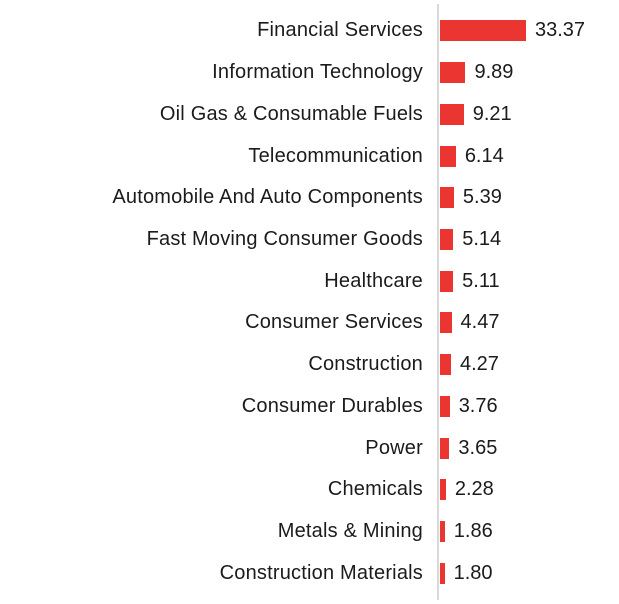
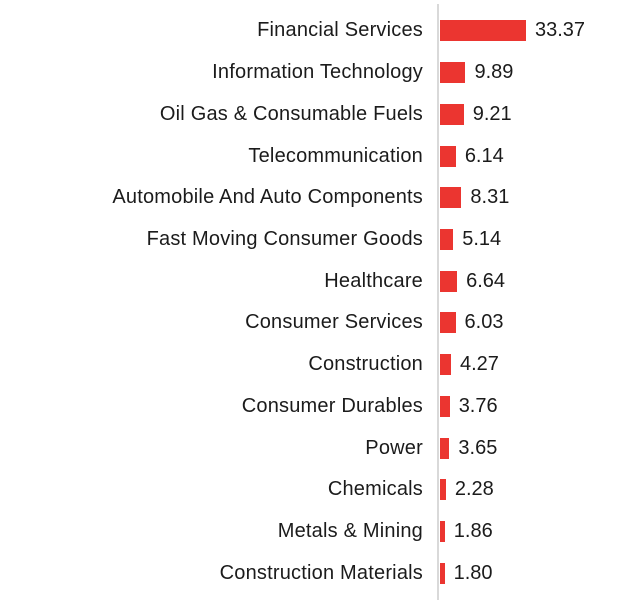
Automobile And Auto Components: 5.39 -> 8.31
Healthcare: 5.11 -> 6.64
Consumer Services: 4.47 -> 6.03
